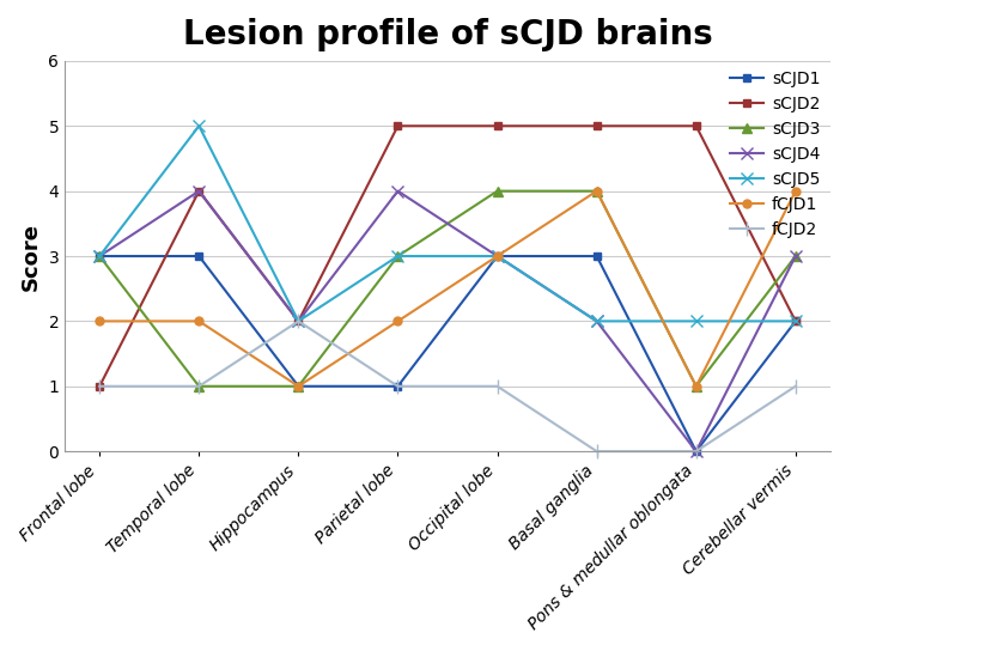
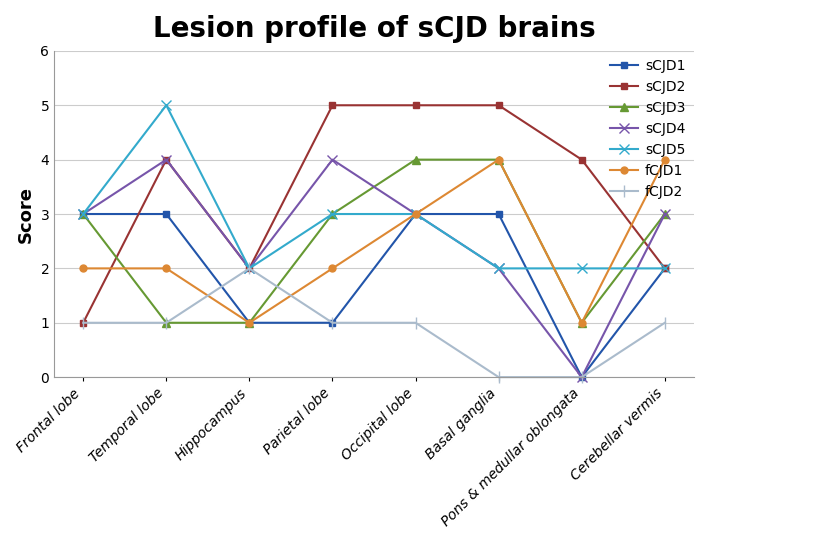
sCJD2/Pons & medullar oblongata: 5 -> 4
